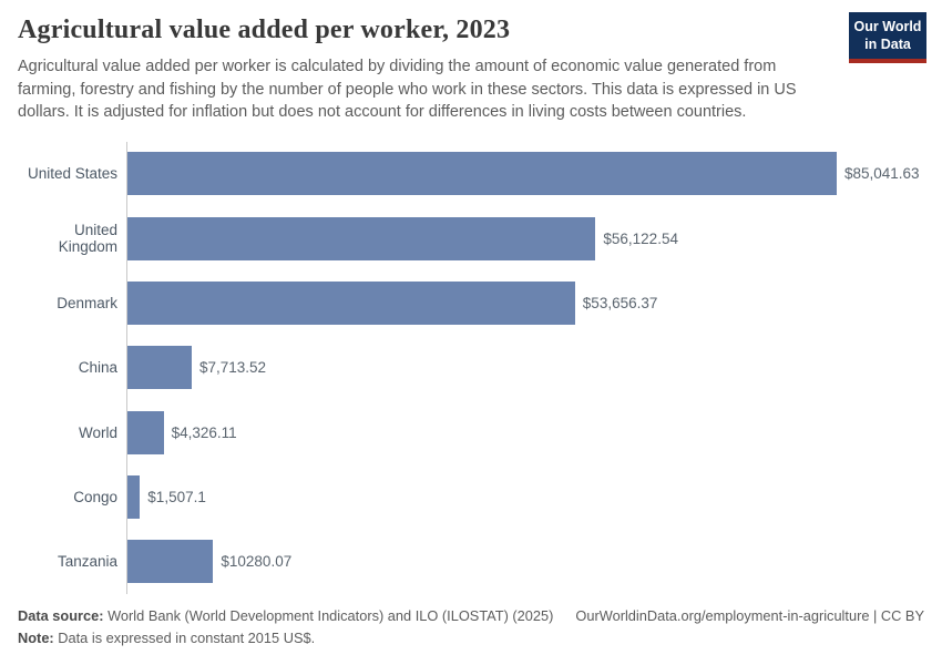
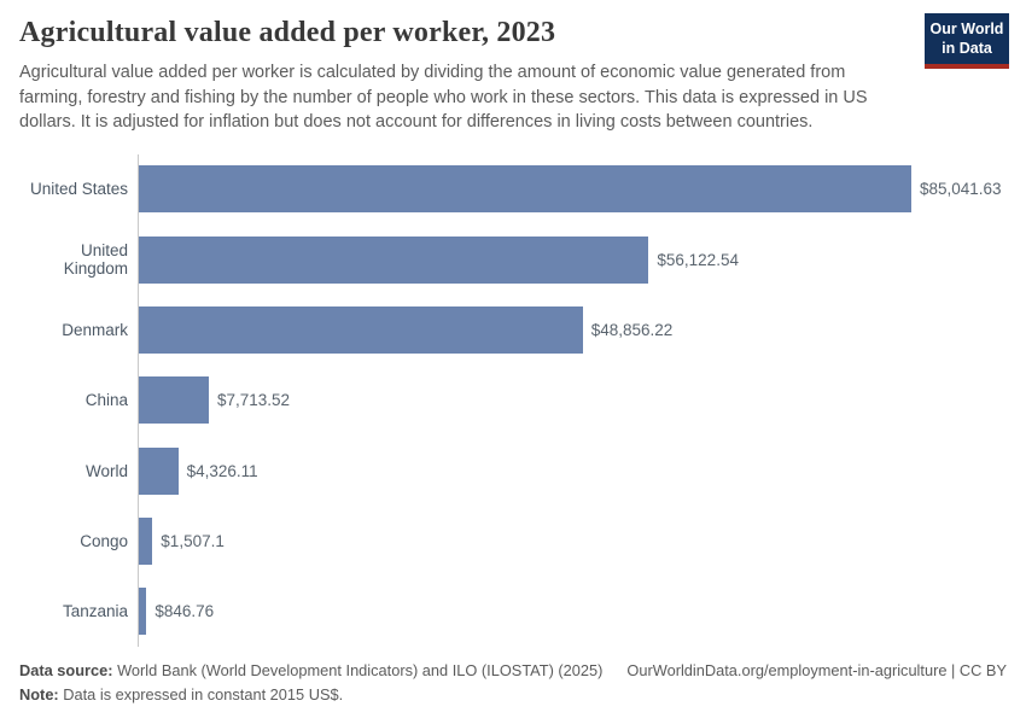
Denmark: $53,656.37 -> $48,856.22
Tanzania: $10280.07 -> $846.76
